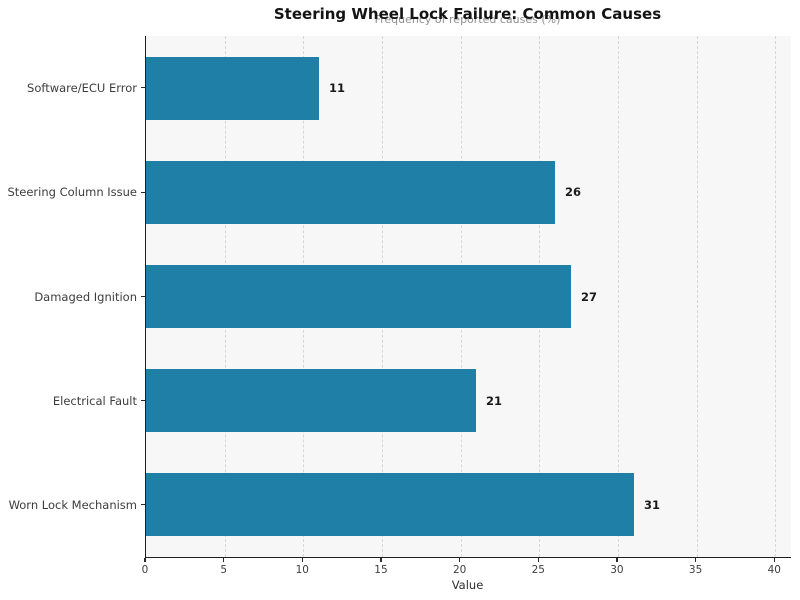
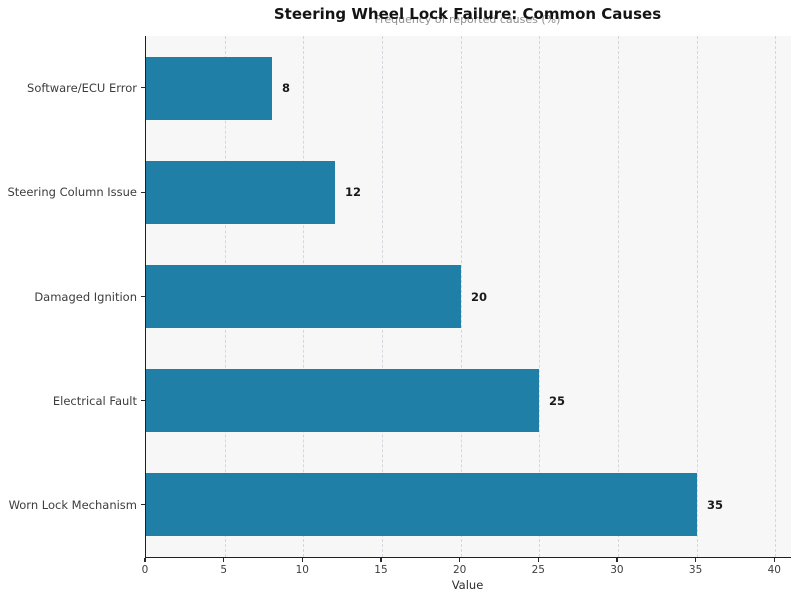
Software/ECU Error: 11 -> 8
Steering Column Issue: 26 -> 12
Damaged Ignition: 27 -> 20
Electrical Fault: 21 -> 25
Worn Lock Mechanism: 31 -> 35
